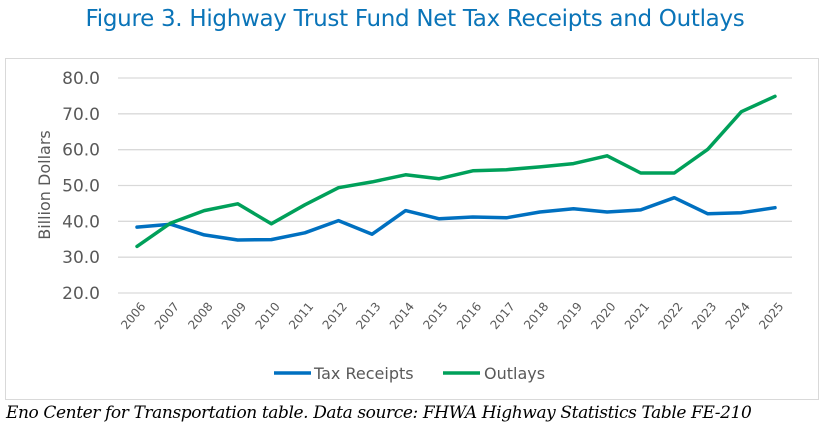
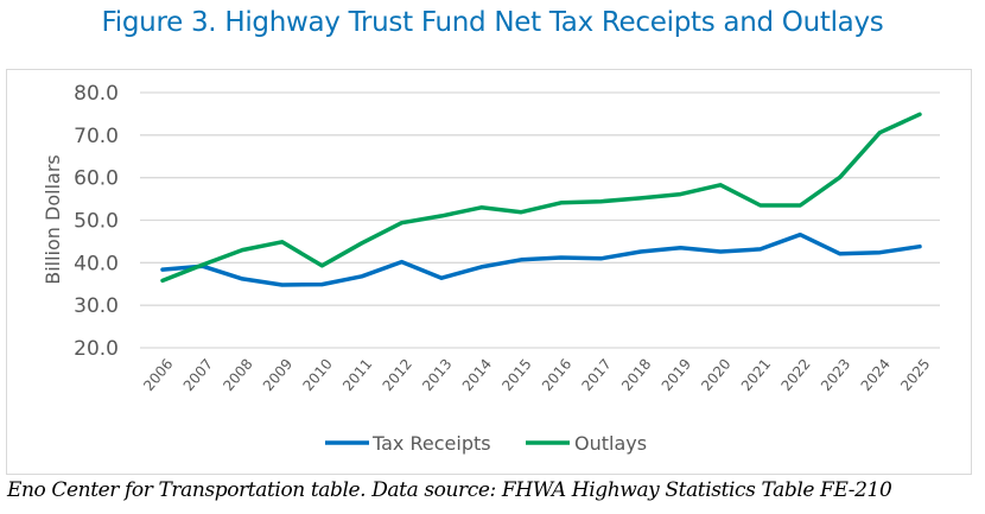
Outlays/2006: 33 -> 36
Tax Receipts/2014: 43 -> 39
